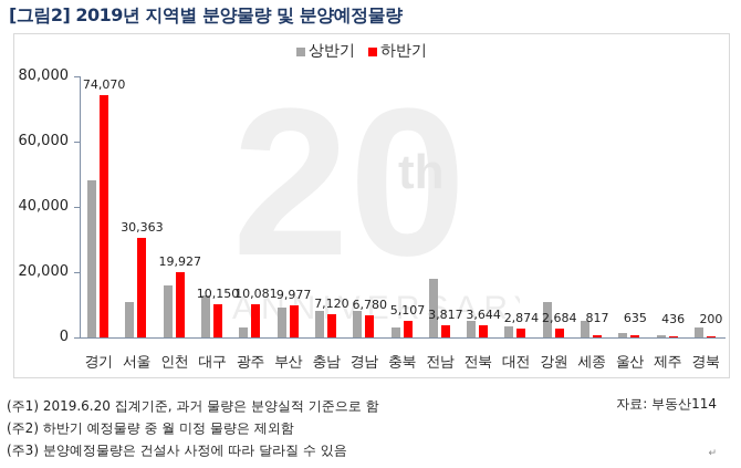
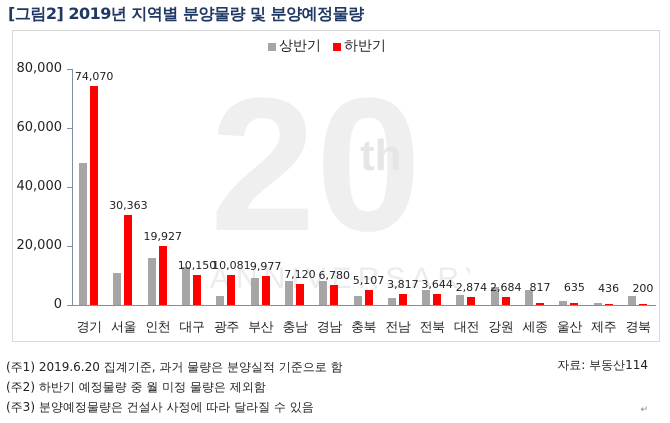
상반기/전남: 18000 -> 2000
상반기/강원: 11000 -> 6000
